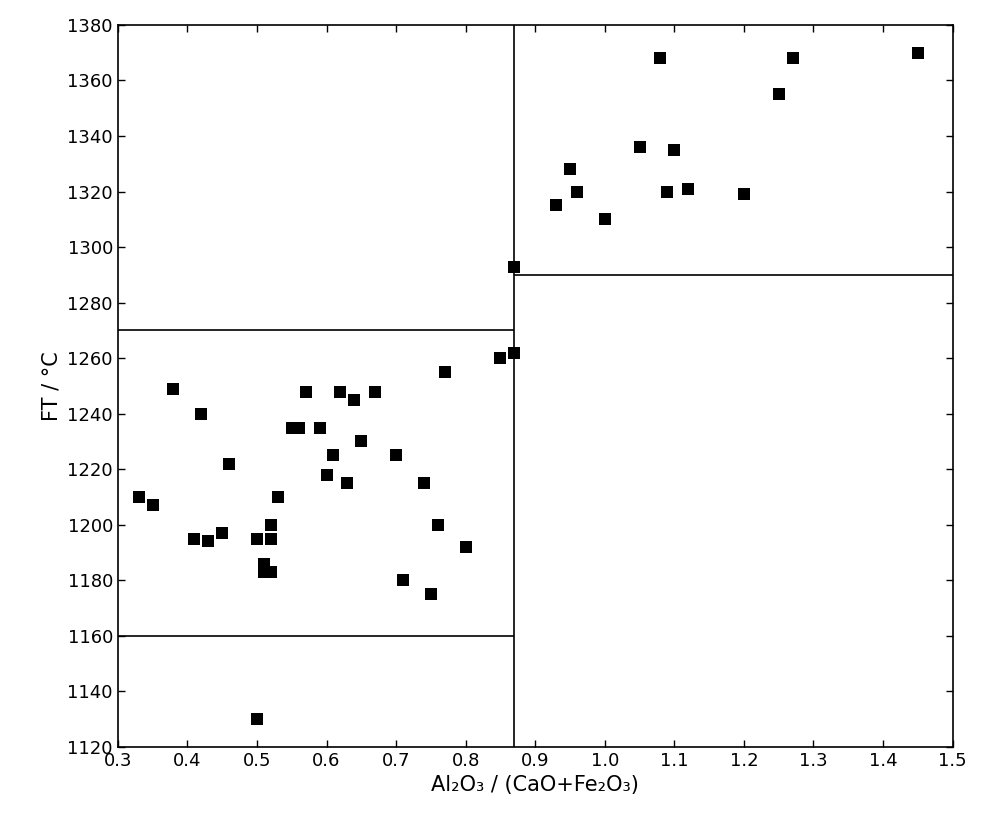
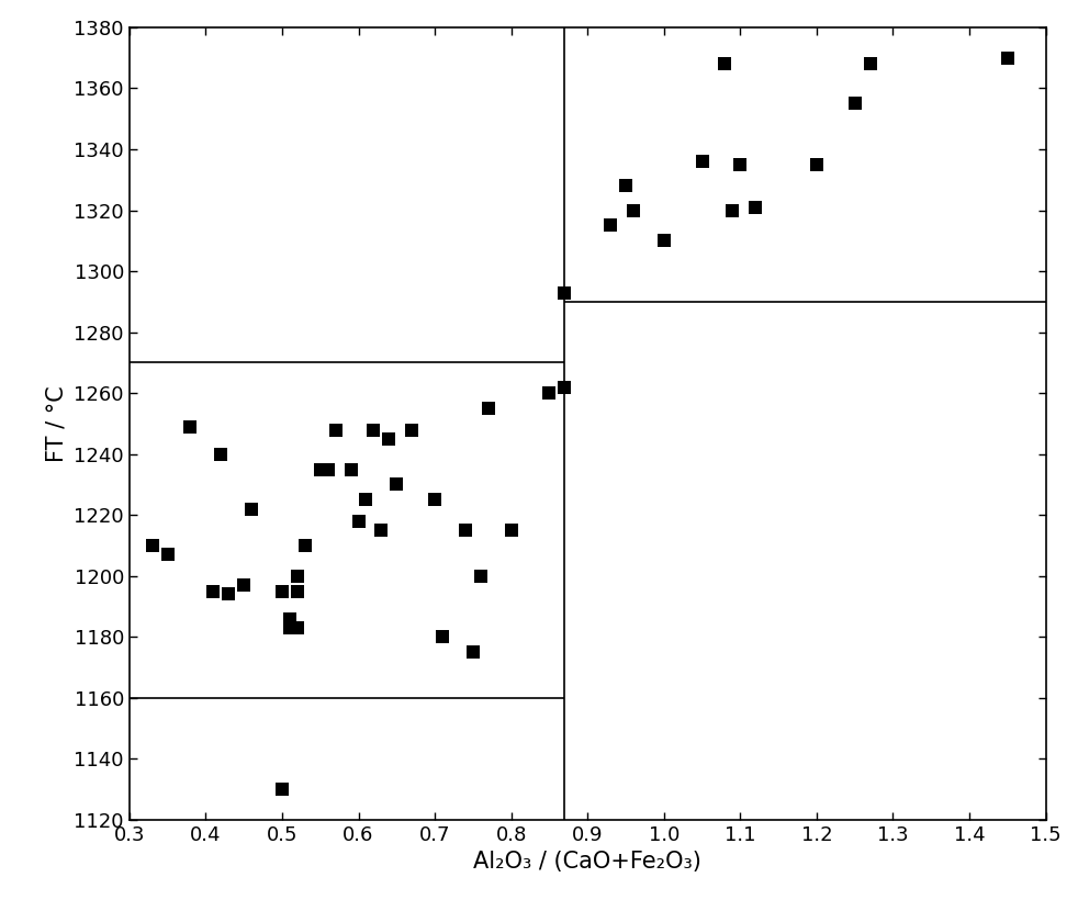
0.8: 1192 -> 1215
1.2: 1319 -> 1335
